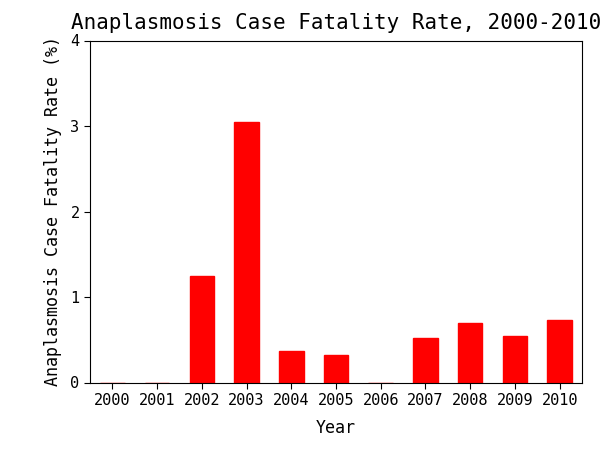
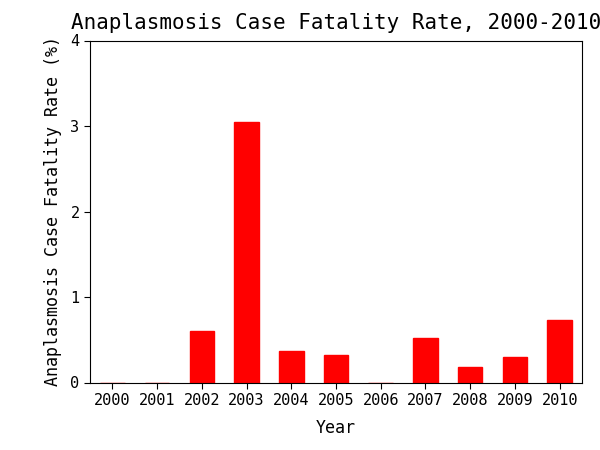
2002: 1.24 -> 0.60
2008: 0.70 -> 0.18
2009: 0.54 -> 0.30
